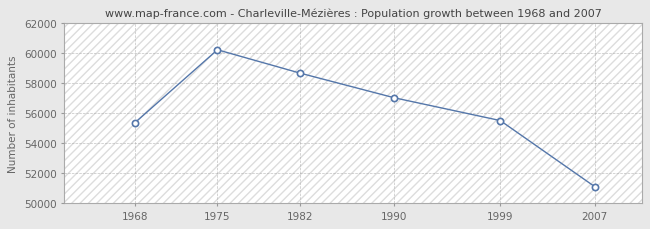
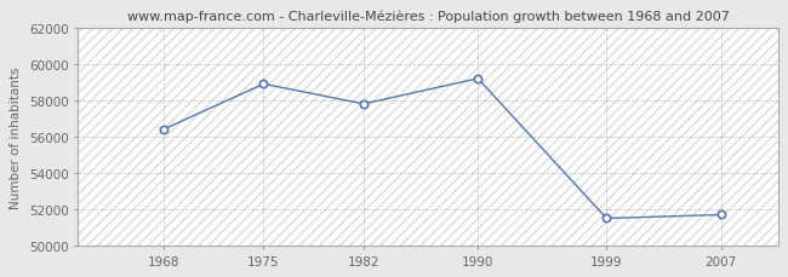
1968: 55400 -> 56400
1975: 60200 -> 58900
1982: 58600 -> 57800
1990: 57000 -> 59200
1999: 55500 -> 51500
2007: 51100 -> 51700
